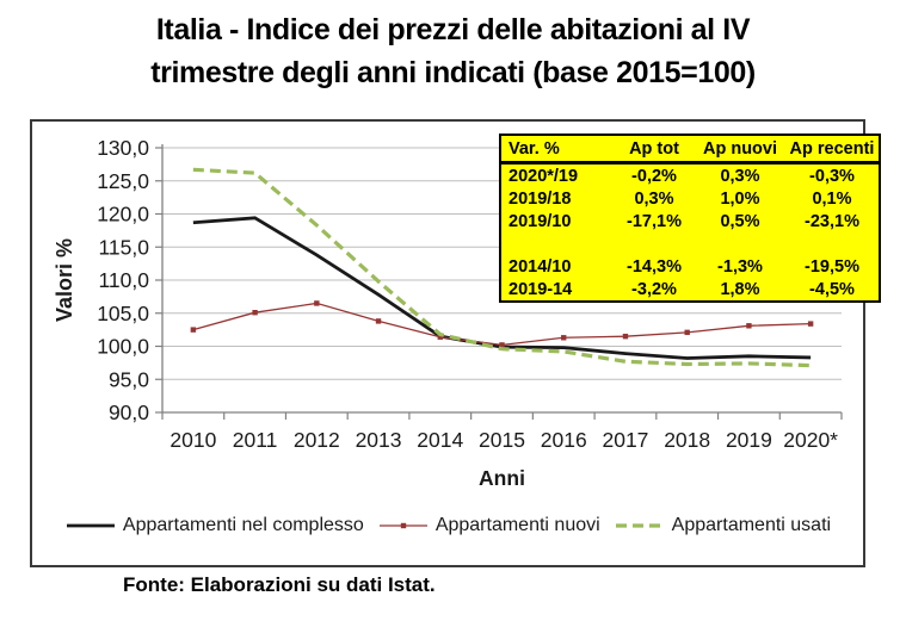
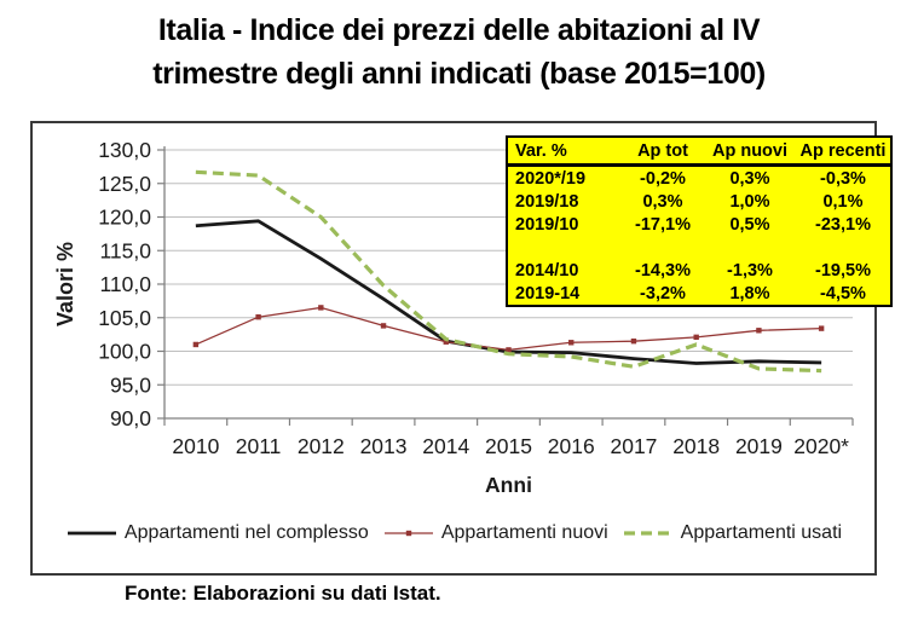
Appartamenti nuovi/2010: 102 -> 101
Appartamenti usati/2012: 118 -> 120
Appartamenti usati/2018: 97 -> 101
